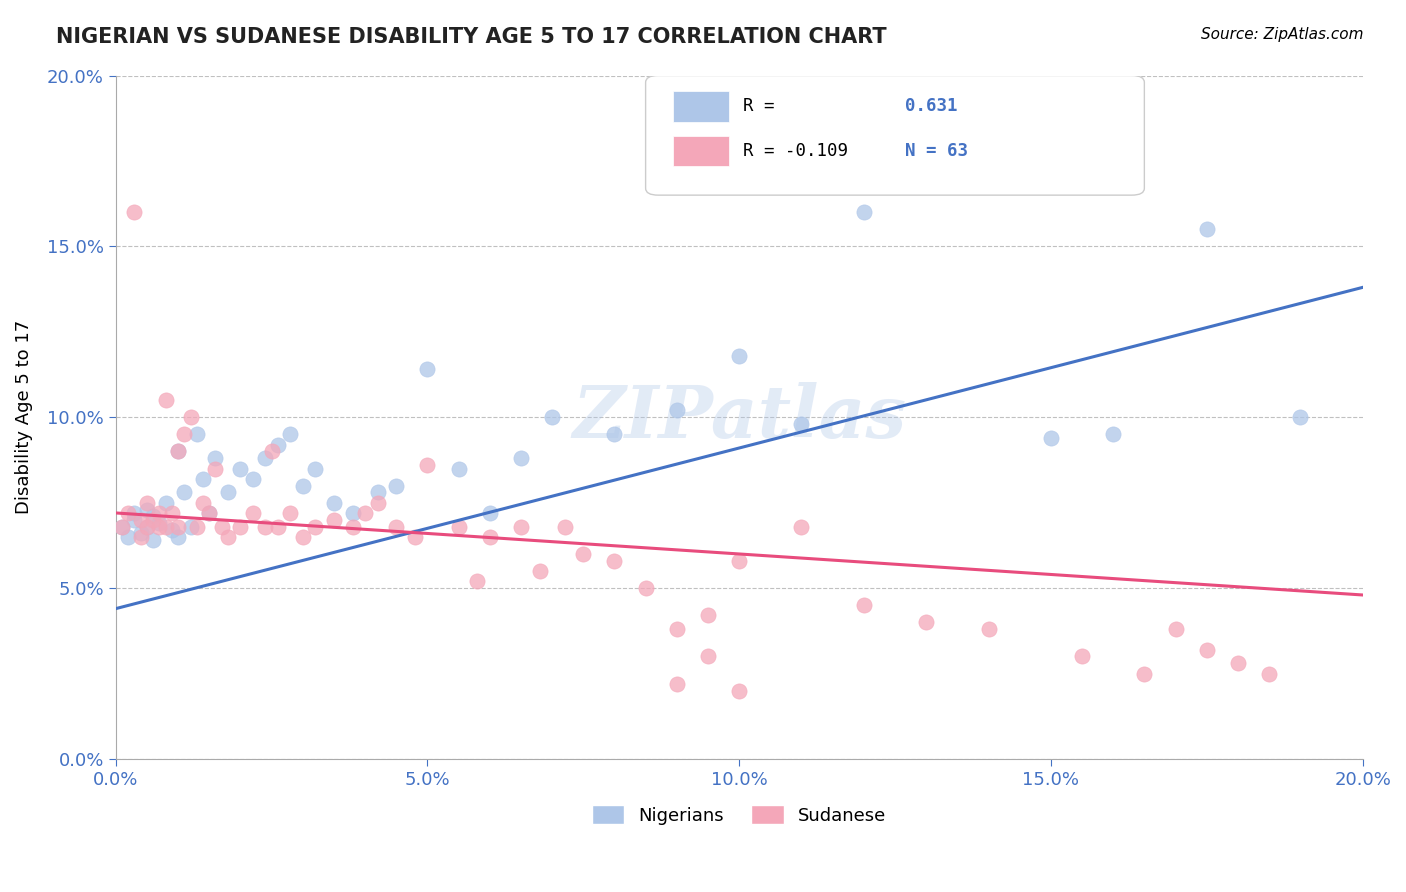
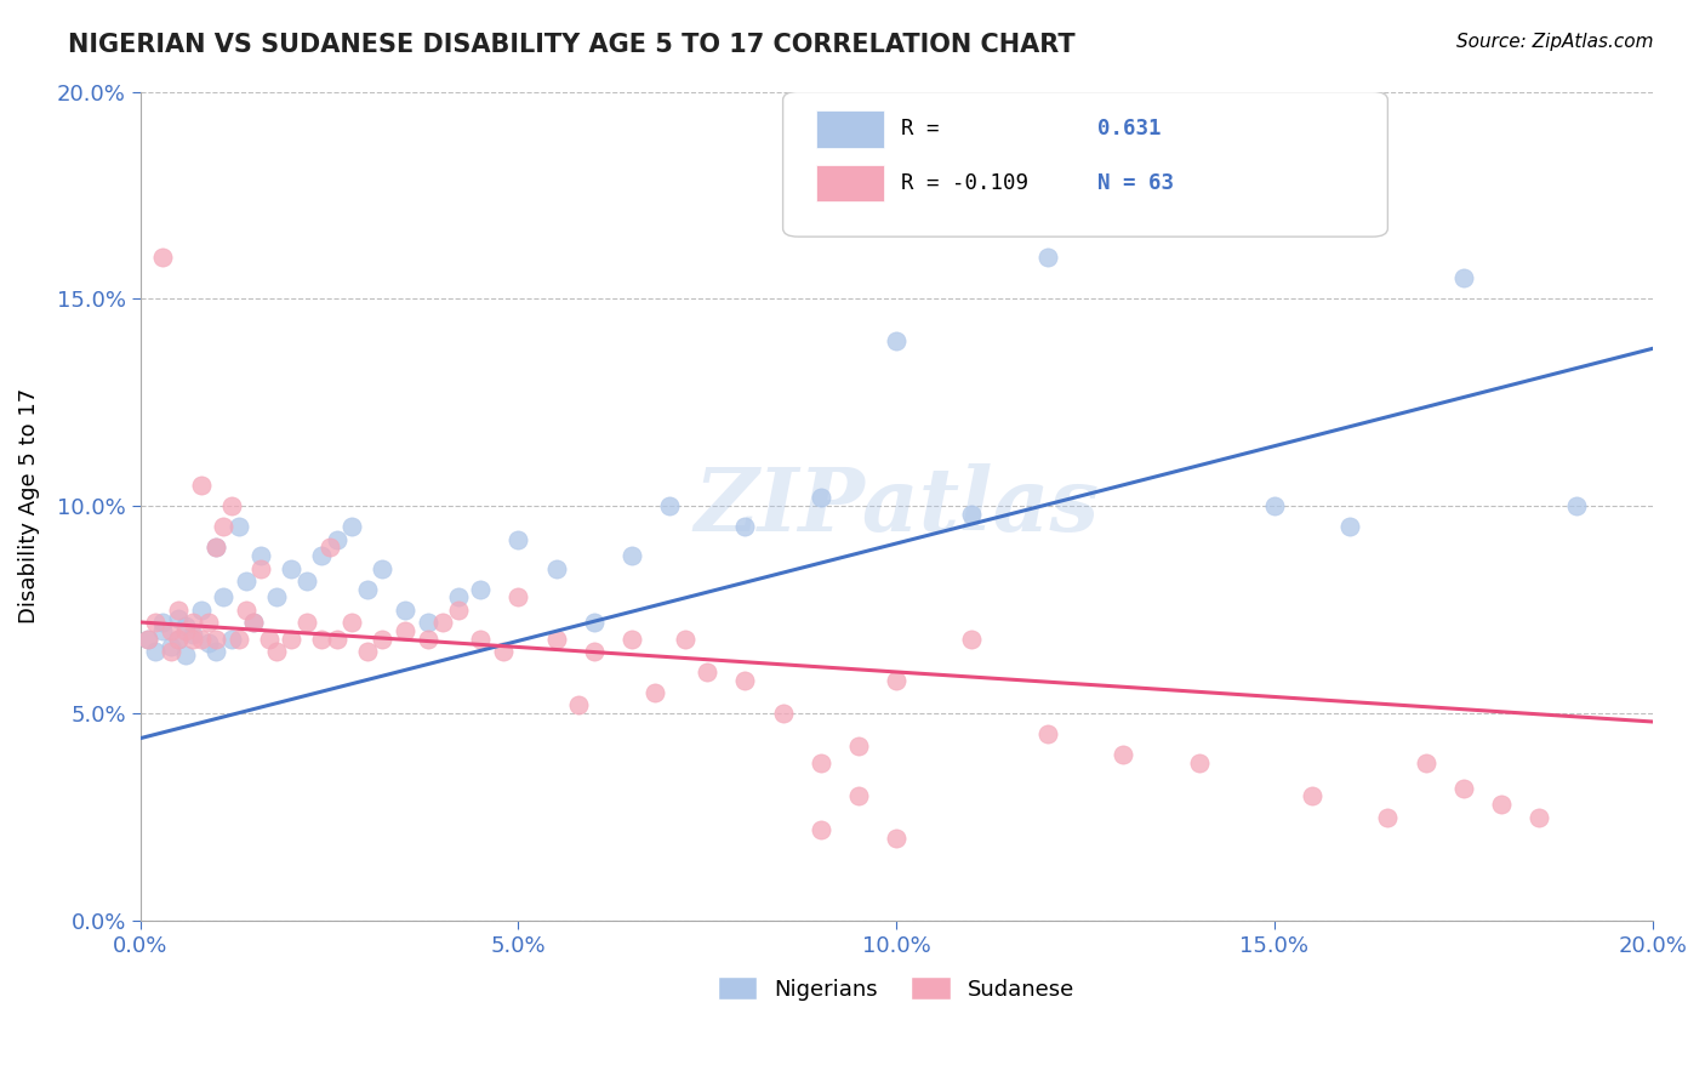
Nigerians/5.0%: 11.4% -> 9.2%
Sudanese/5.0%: 8.6% -> 7.8%
Nigerians/10.0%: 11.8% -> 14.0%
Nigerians/15.0%: 9.4% -> 10.0%
